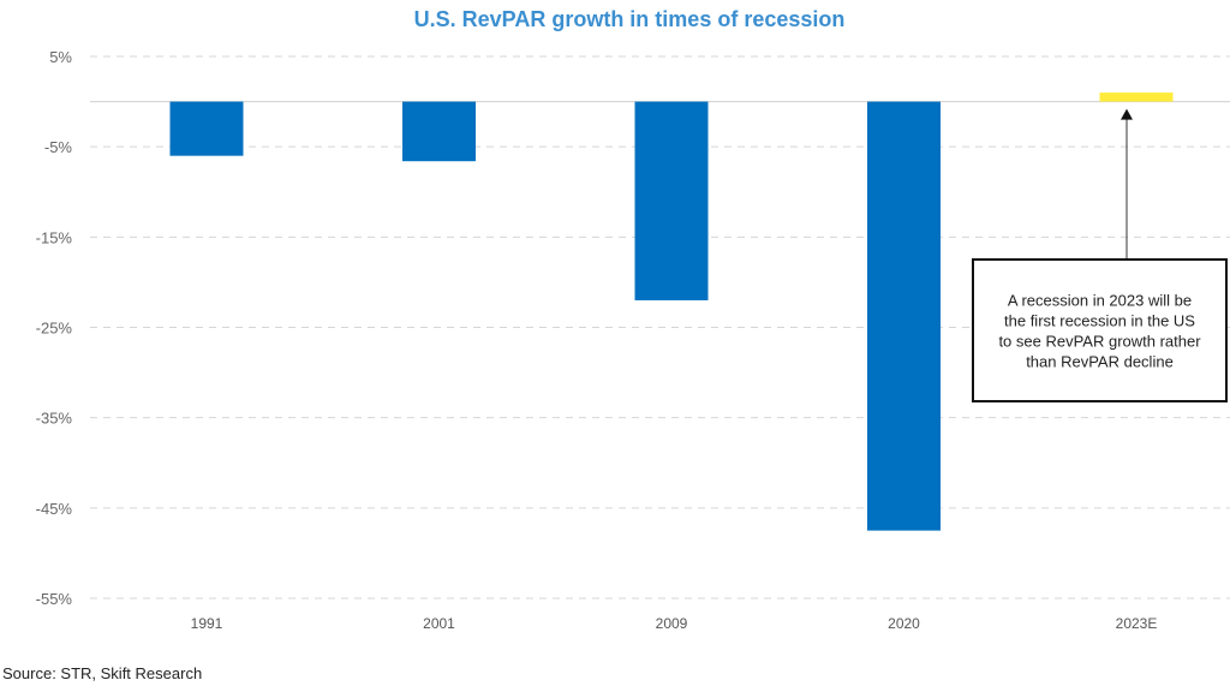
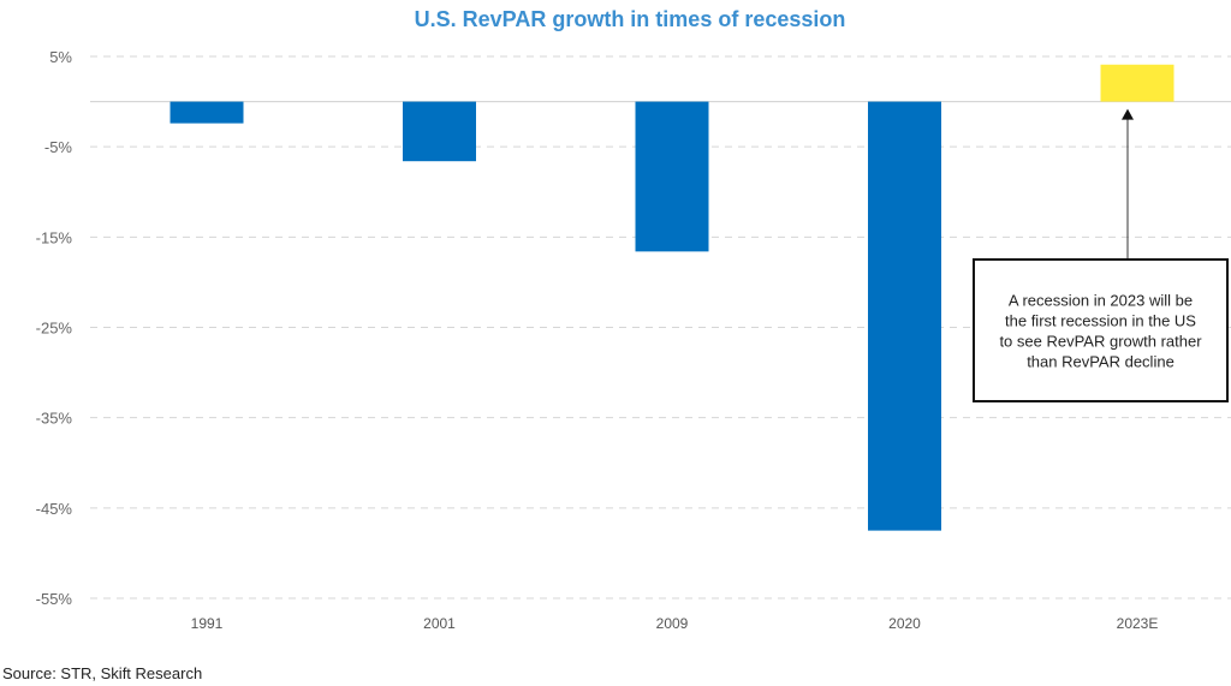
1991: -6% -> -2%
2009: -22% -> -17%
2023E: 1% -> 4%
